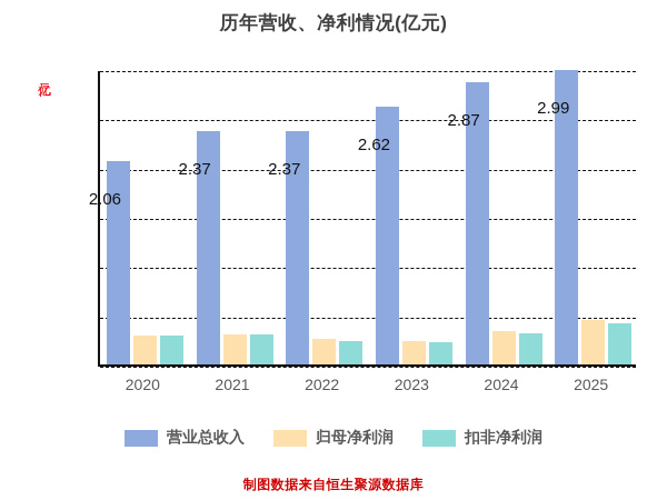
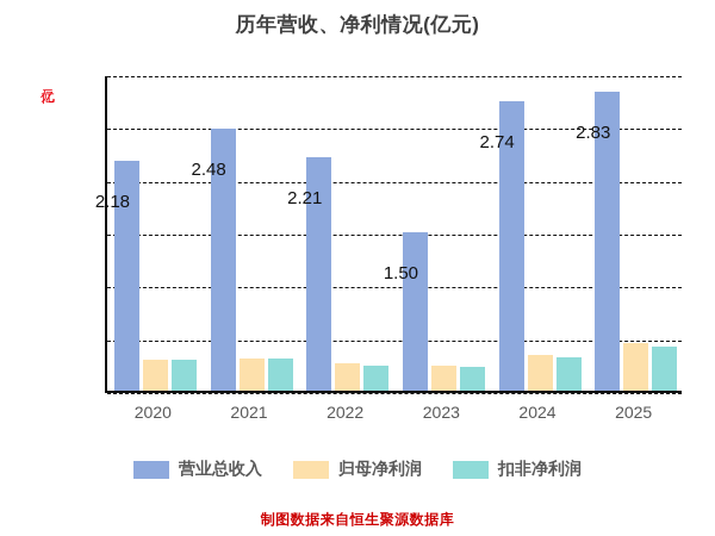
营业总收入/2020: 2.06 -> 2.18
营业总收入/2021: 2.37 -> 2.48
营业总收入/2022: 2.37 -> 2.21
营业总收入/2023: 2.62 -> 1.50
营业总收入/2024: 2.87 -> 2.74
营业总收入/2025: 2.99 -> 2.83
